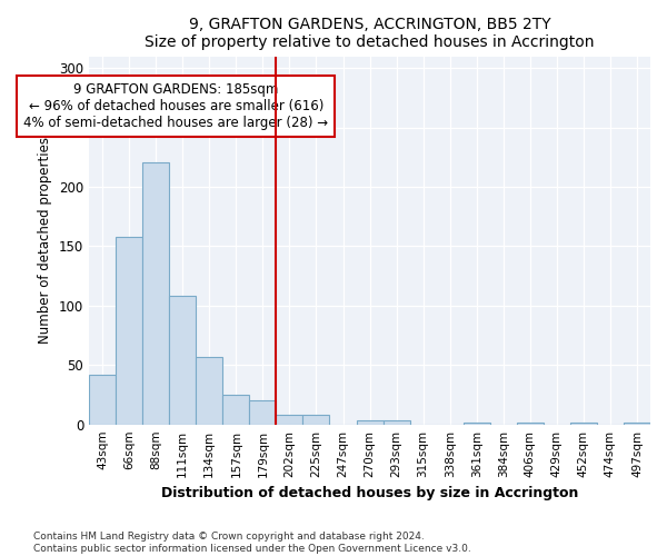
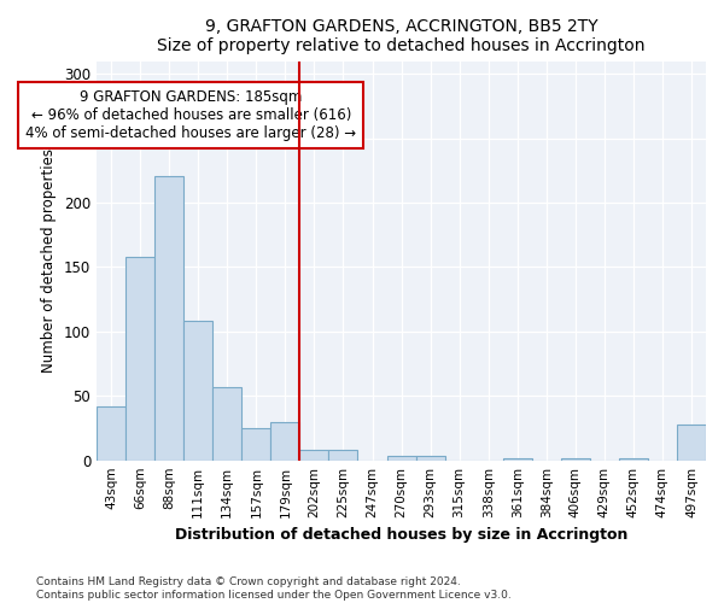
179sqm: 20 -> 30
497sqm: 2 -> 28
